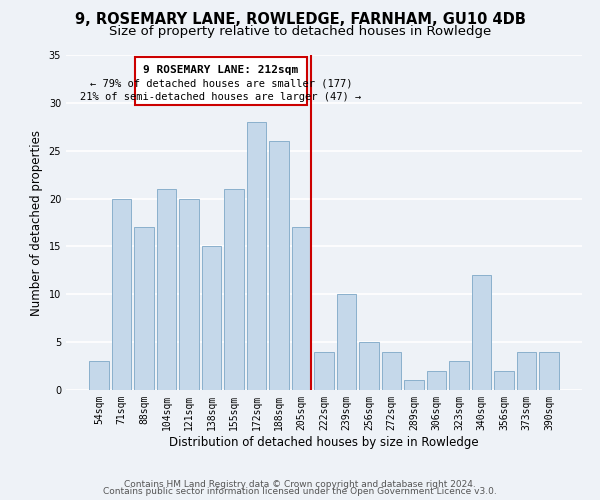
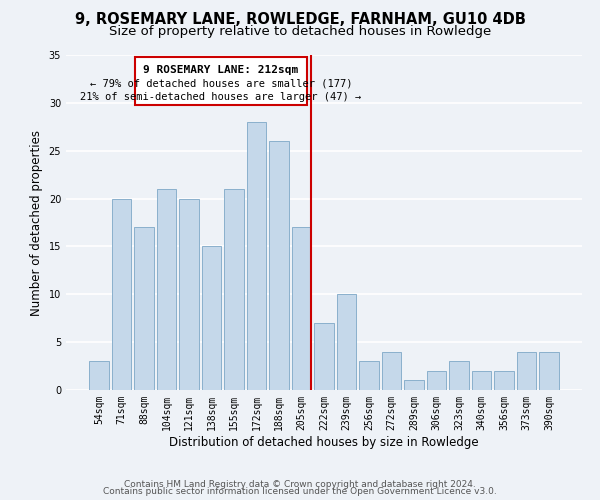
222sqm: 4 -> 7
256sqm: 5 -> 3
340sqm: 12 -> 2
